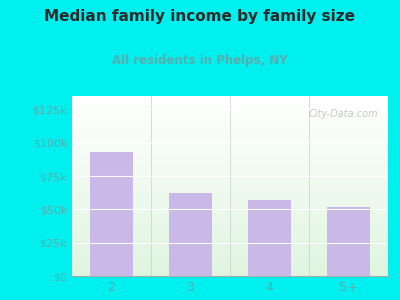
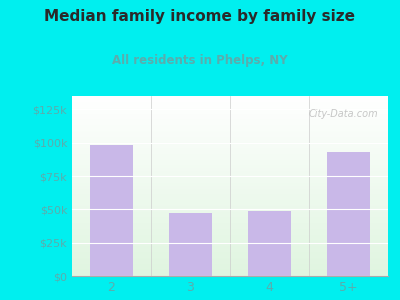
2: $93k -> $98k
3: $62k -> $47k
4: $57k -> $49k
5+: $52k -> $93k
